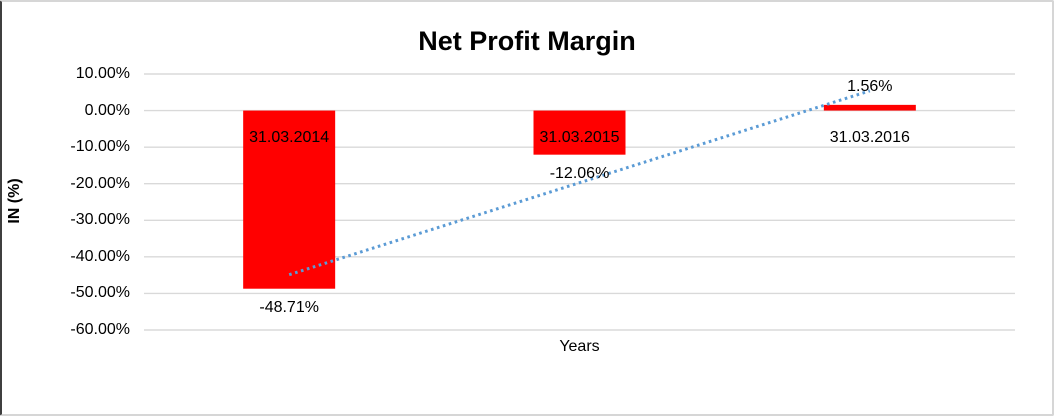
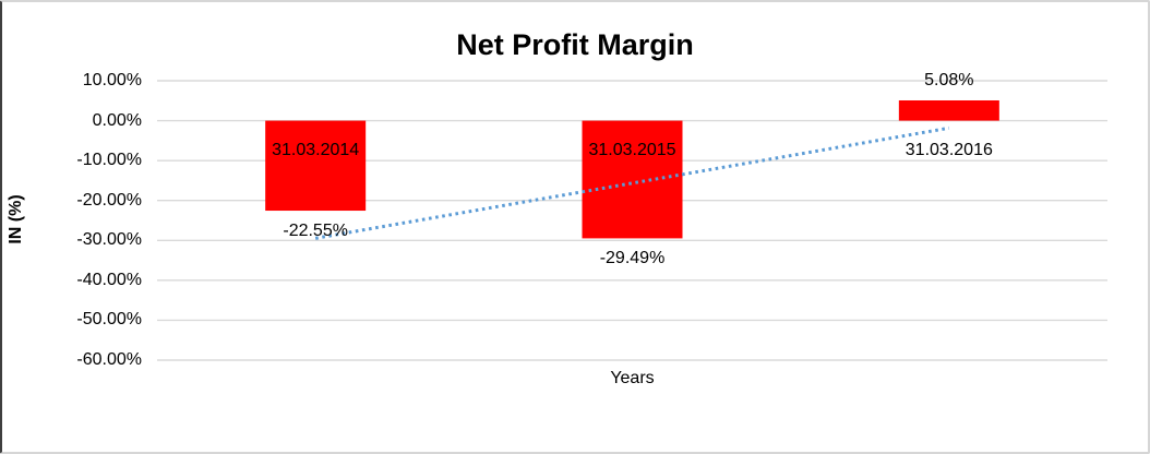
31.03.2014: -48.71% -> -22.55%
31.03.2015: -12.06% -> -29.49%
31.03.2016: 1.56% -> 5.08%
